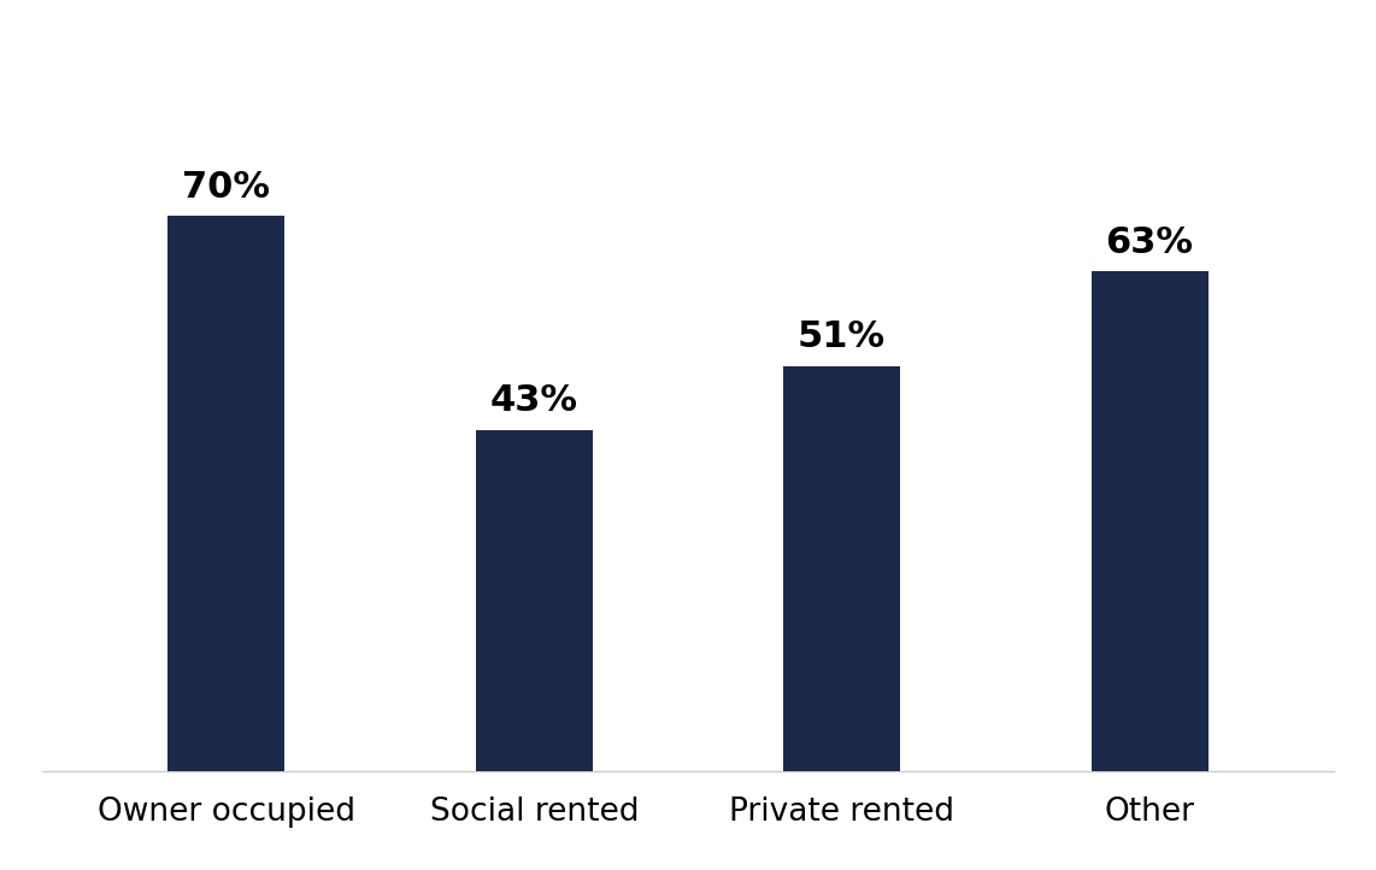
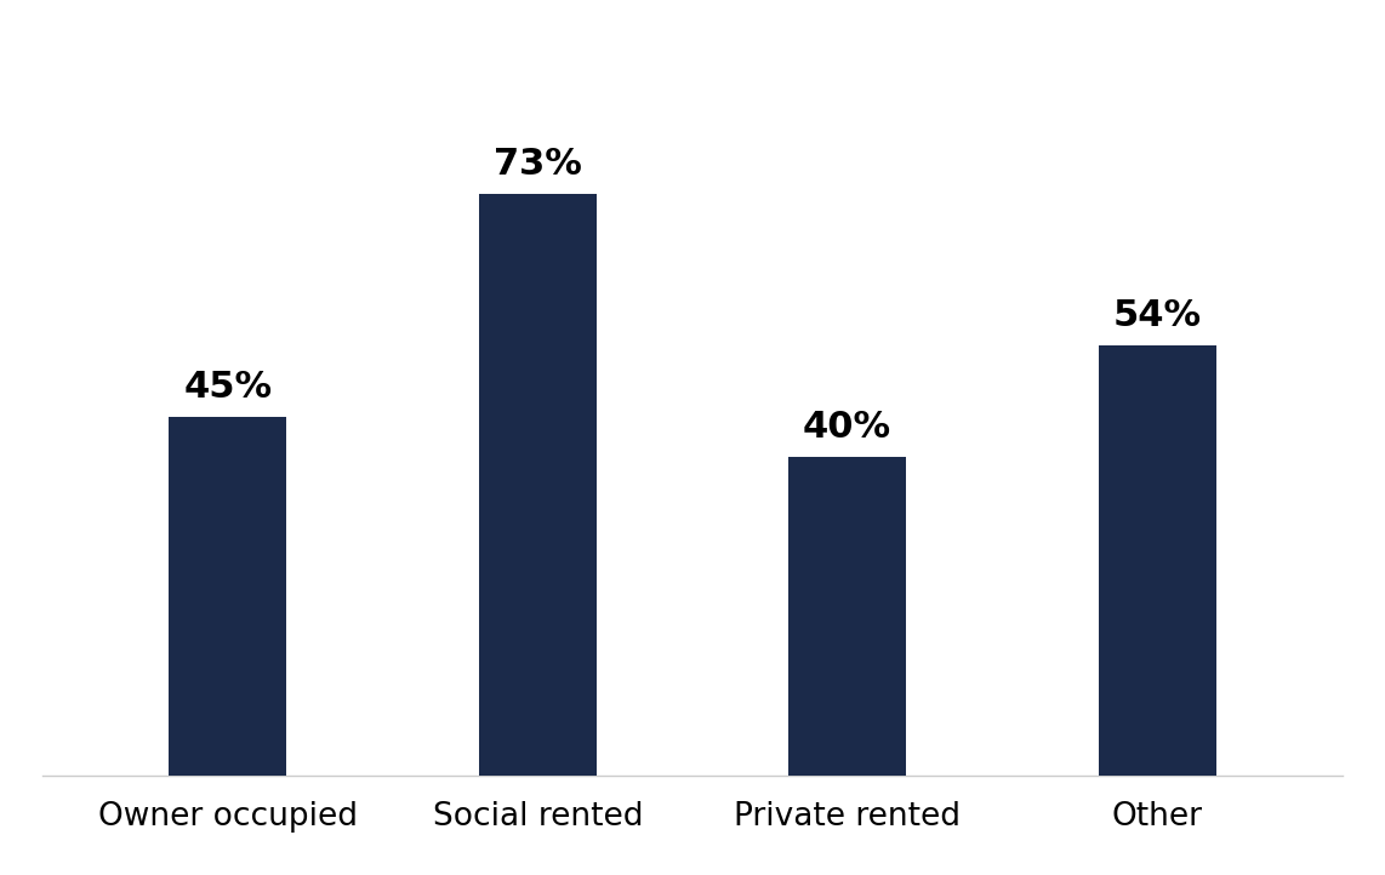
Owner occupied: 70% -> 45%
Social rented: 43% -> 73%
Private rented: 51% -> 40%
Other: 63% -> 54%
